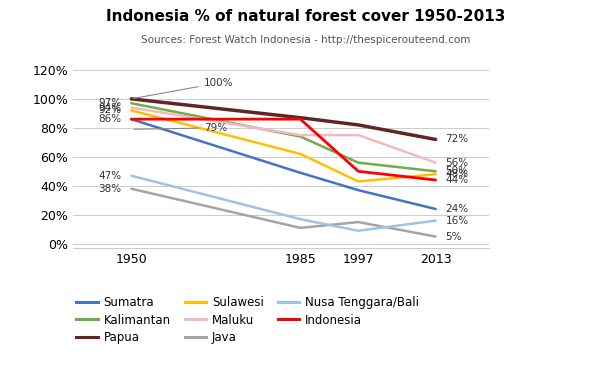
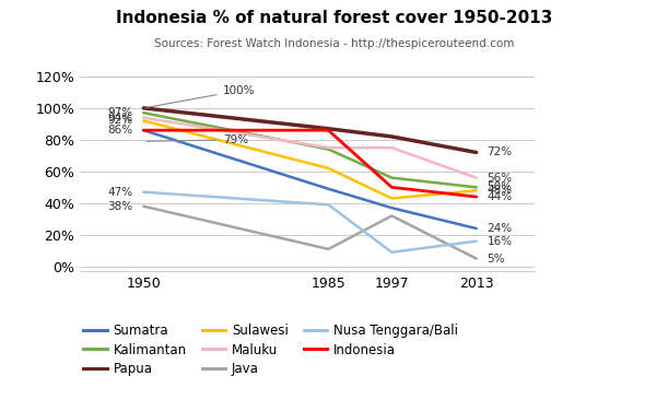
Nusa Tenggara/Bali/1985: 17% -> 39%
Java/1997: 15% -> 32%
